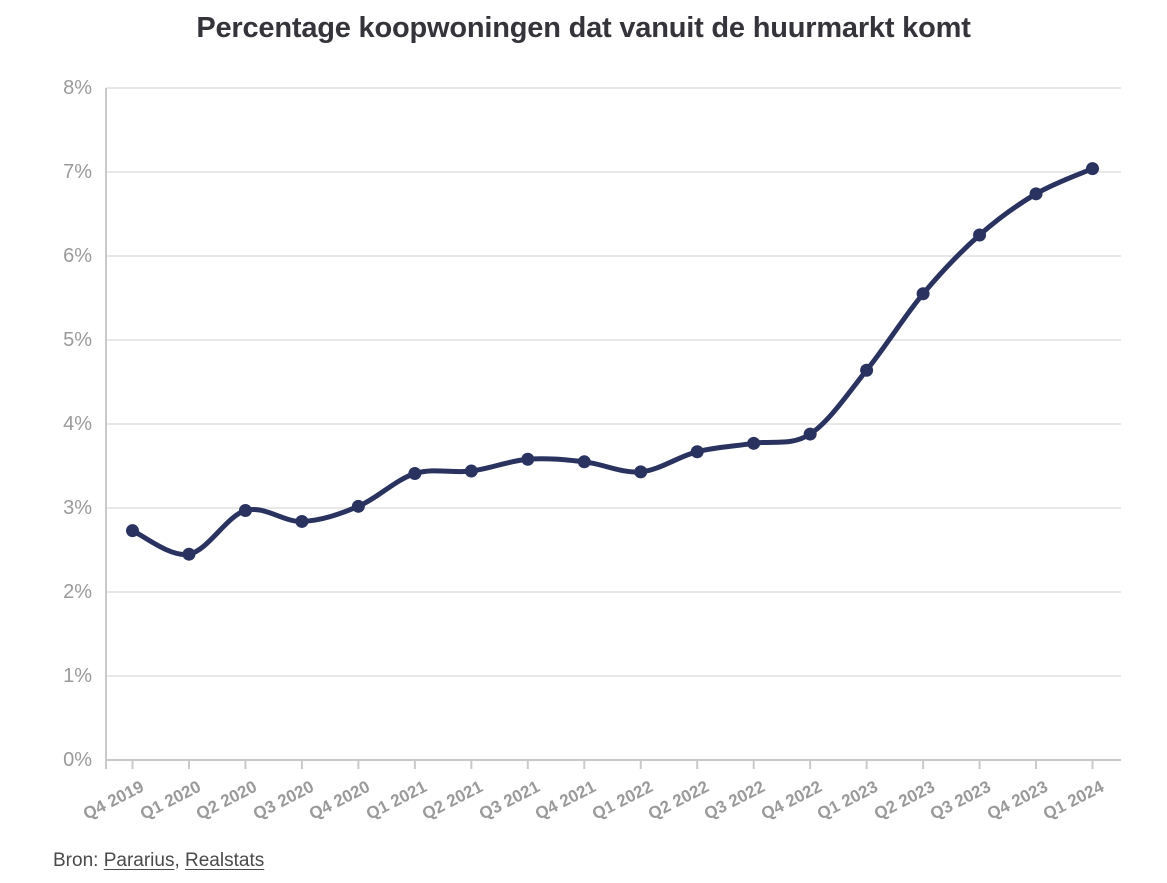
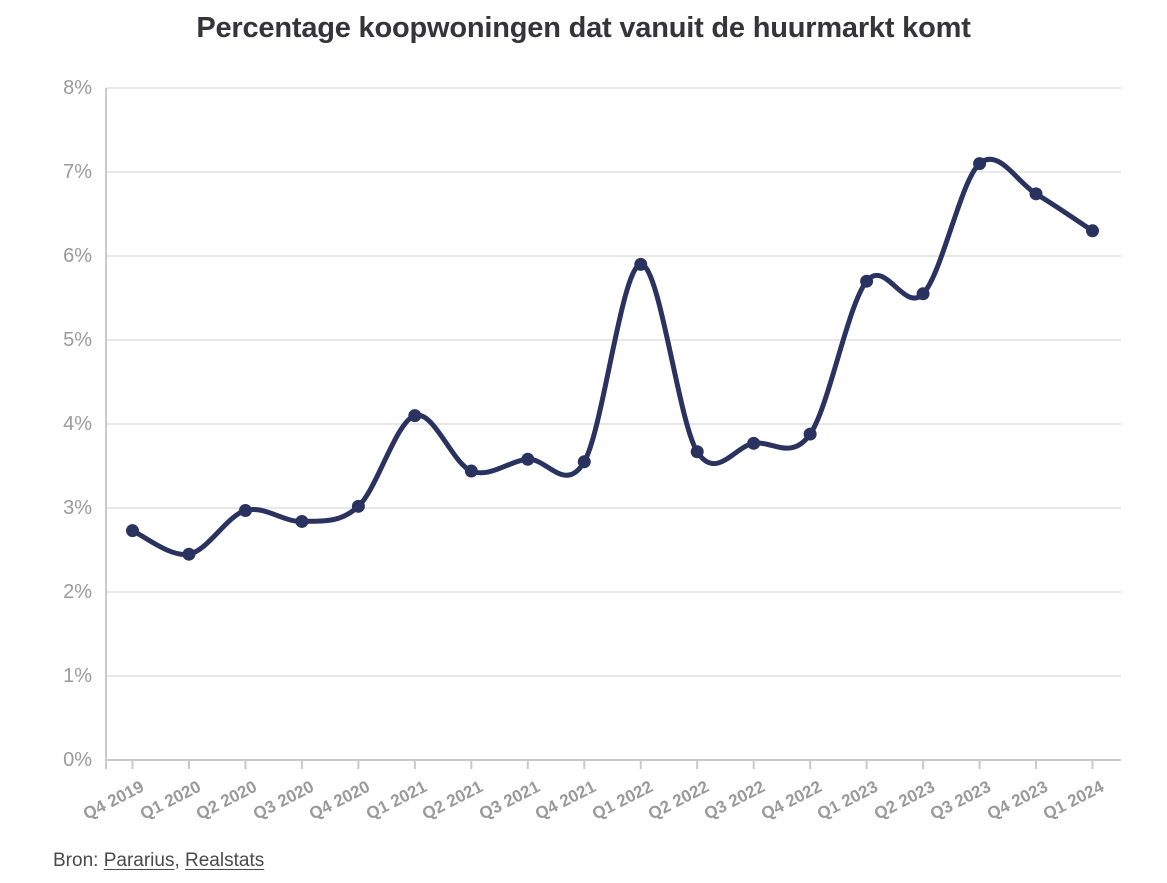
Q1 2021: 3.4% -> 4.1%
Q1 2022: 3.4% -> 5.9%
Q1 2023: 4.6% -> 5.7%
Q3 2023: 6.2% -> 7.1%
Q1 2024: 7.0% -> 6.3%
